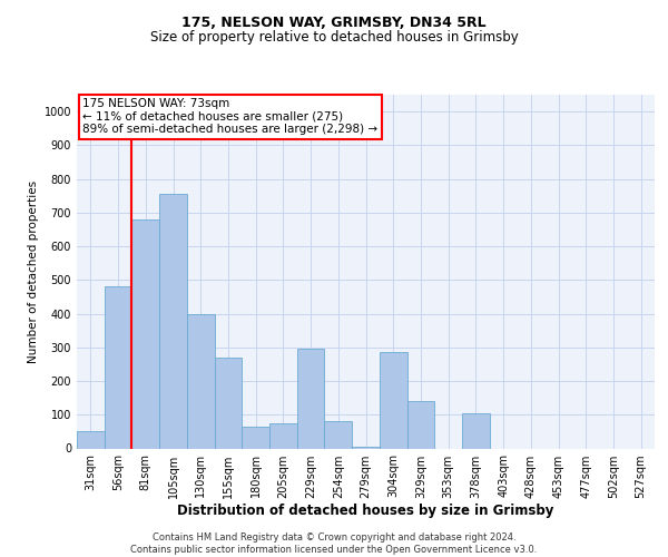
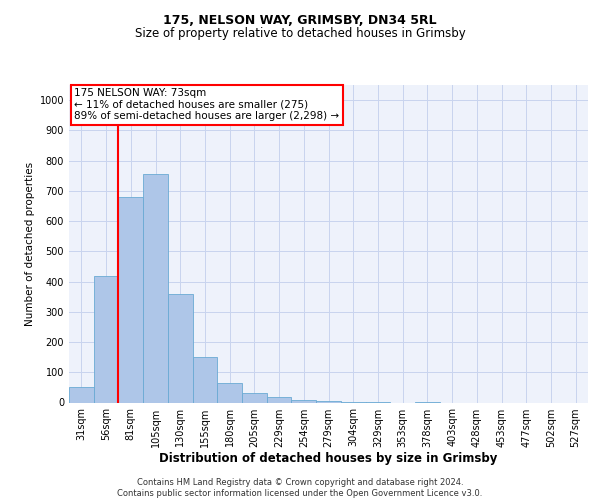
56sqm: 480 -> 420
130sqm: 400 -> 360
155sqm: 270 -> 150
205sqm: 75 -> 30
229sqm: 295 -> 18
254sqm: 80 -> 8
304sqm: 285 -> 2
329sqm: 140 -> 1
378sqm: 105 -> 1
